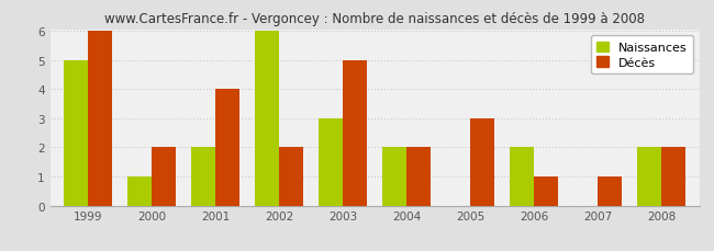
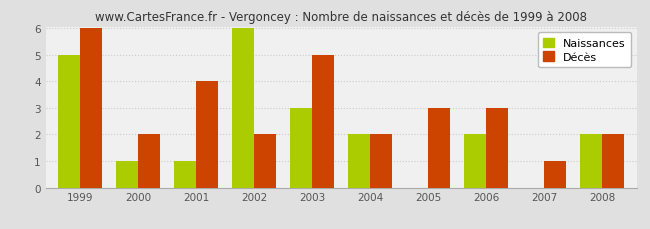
Naissances/2001: 2 -> 1
Décès/2006: 1 -> 3
